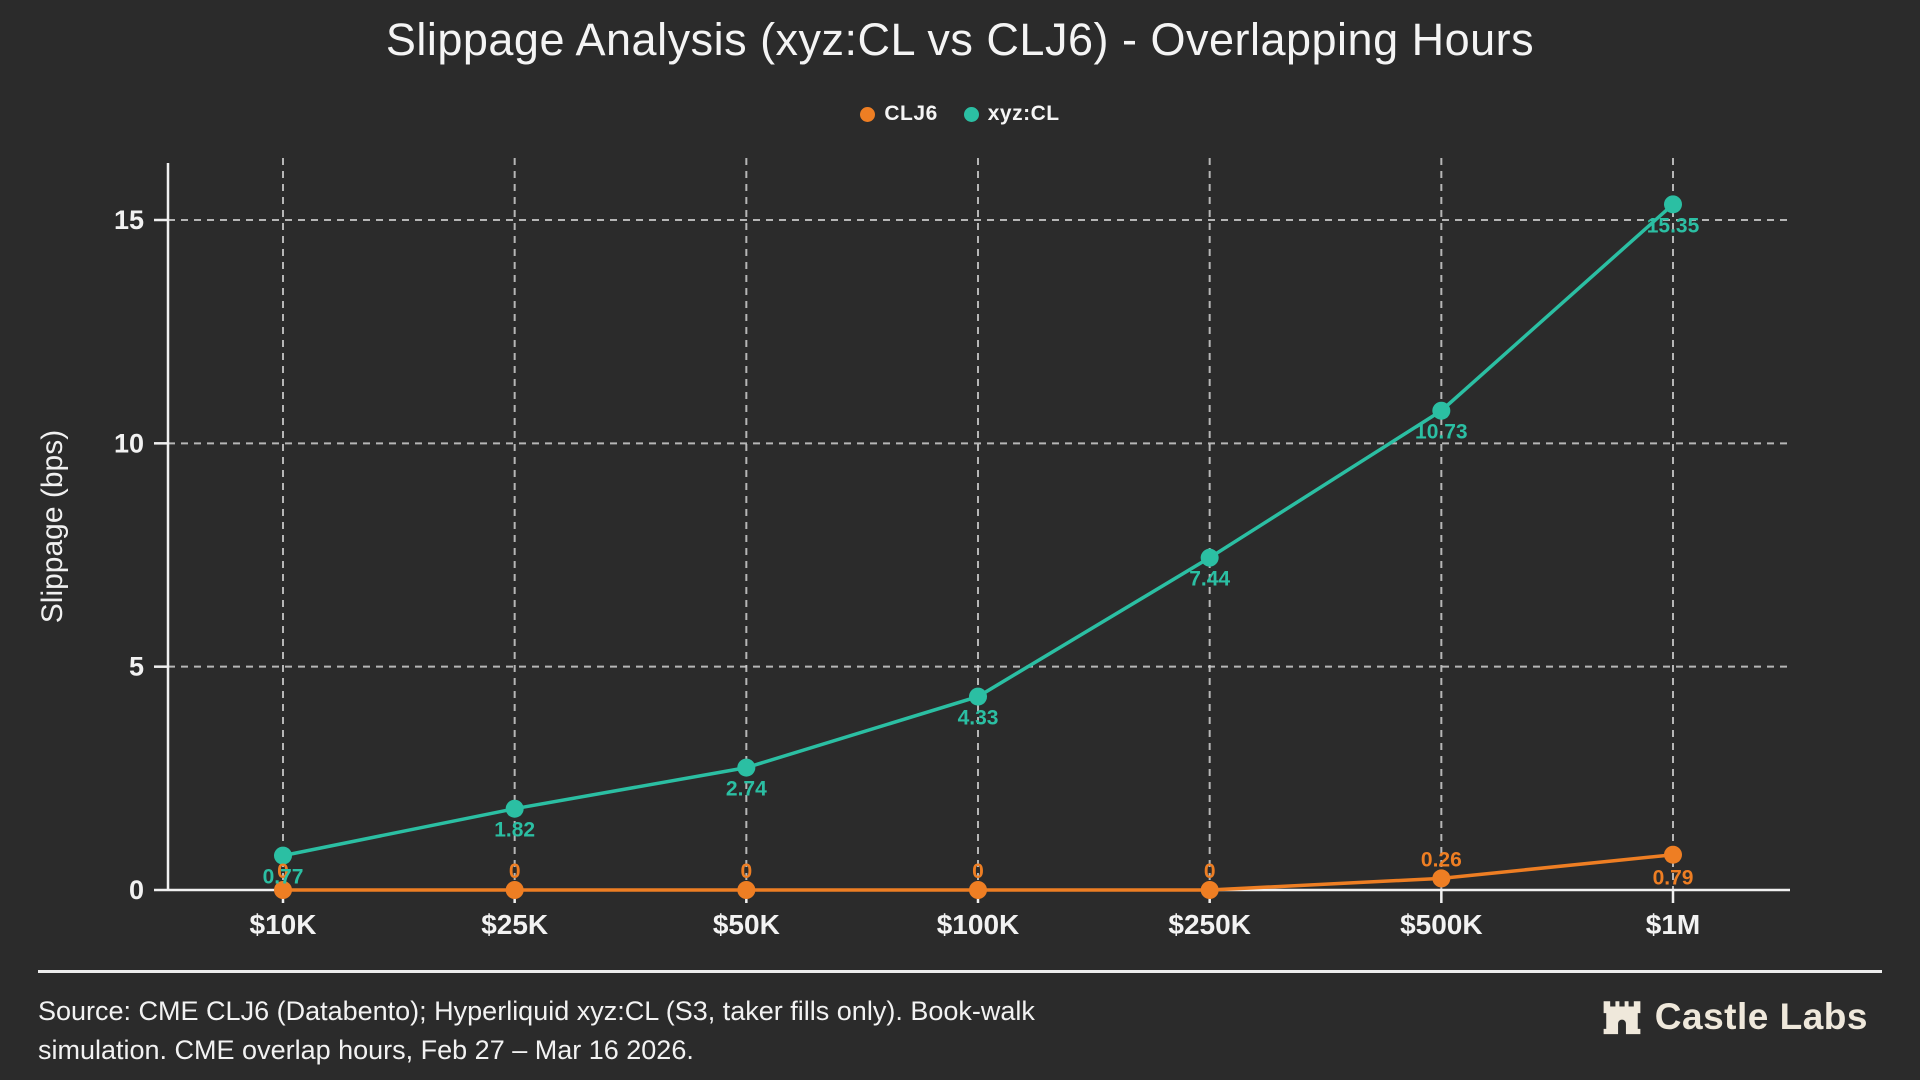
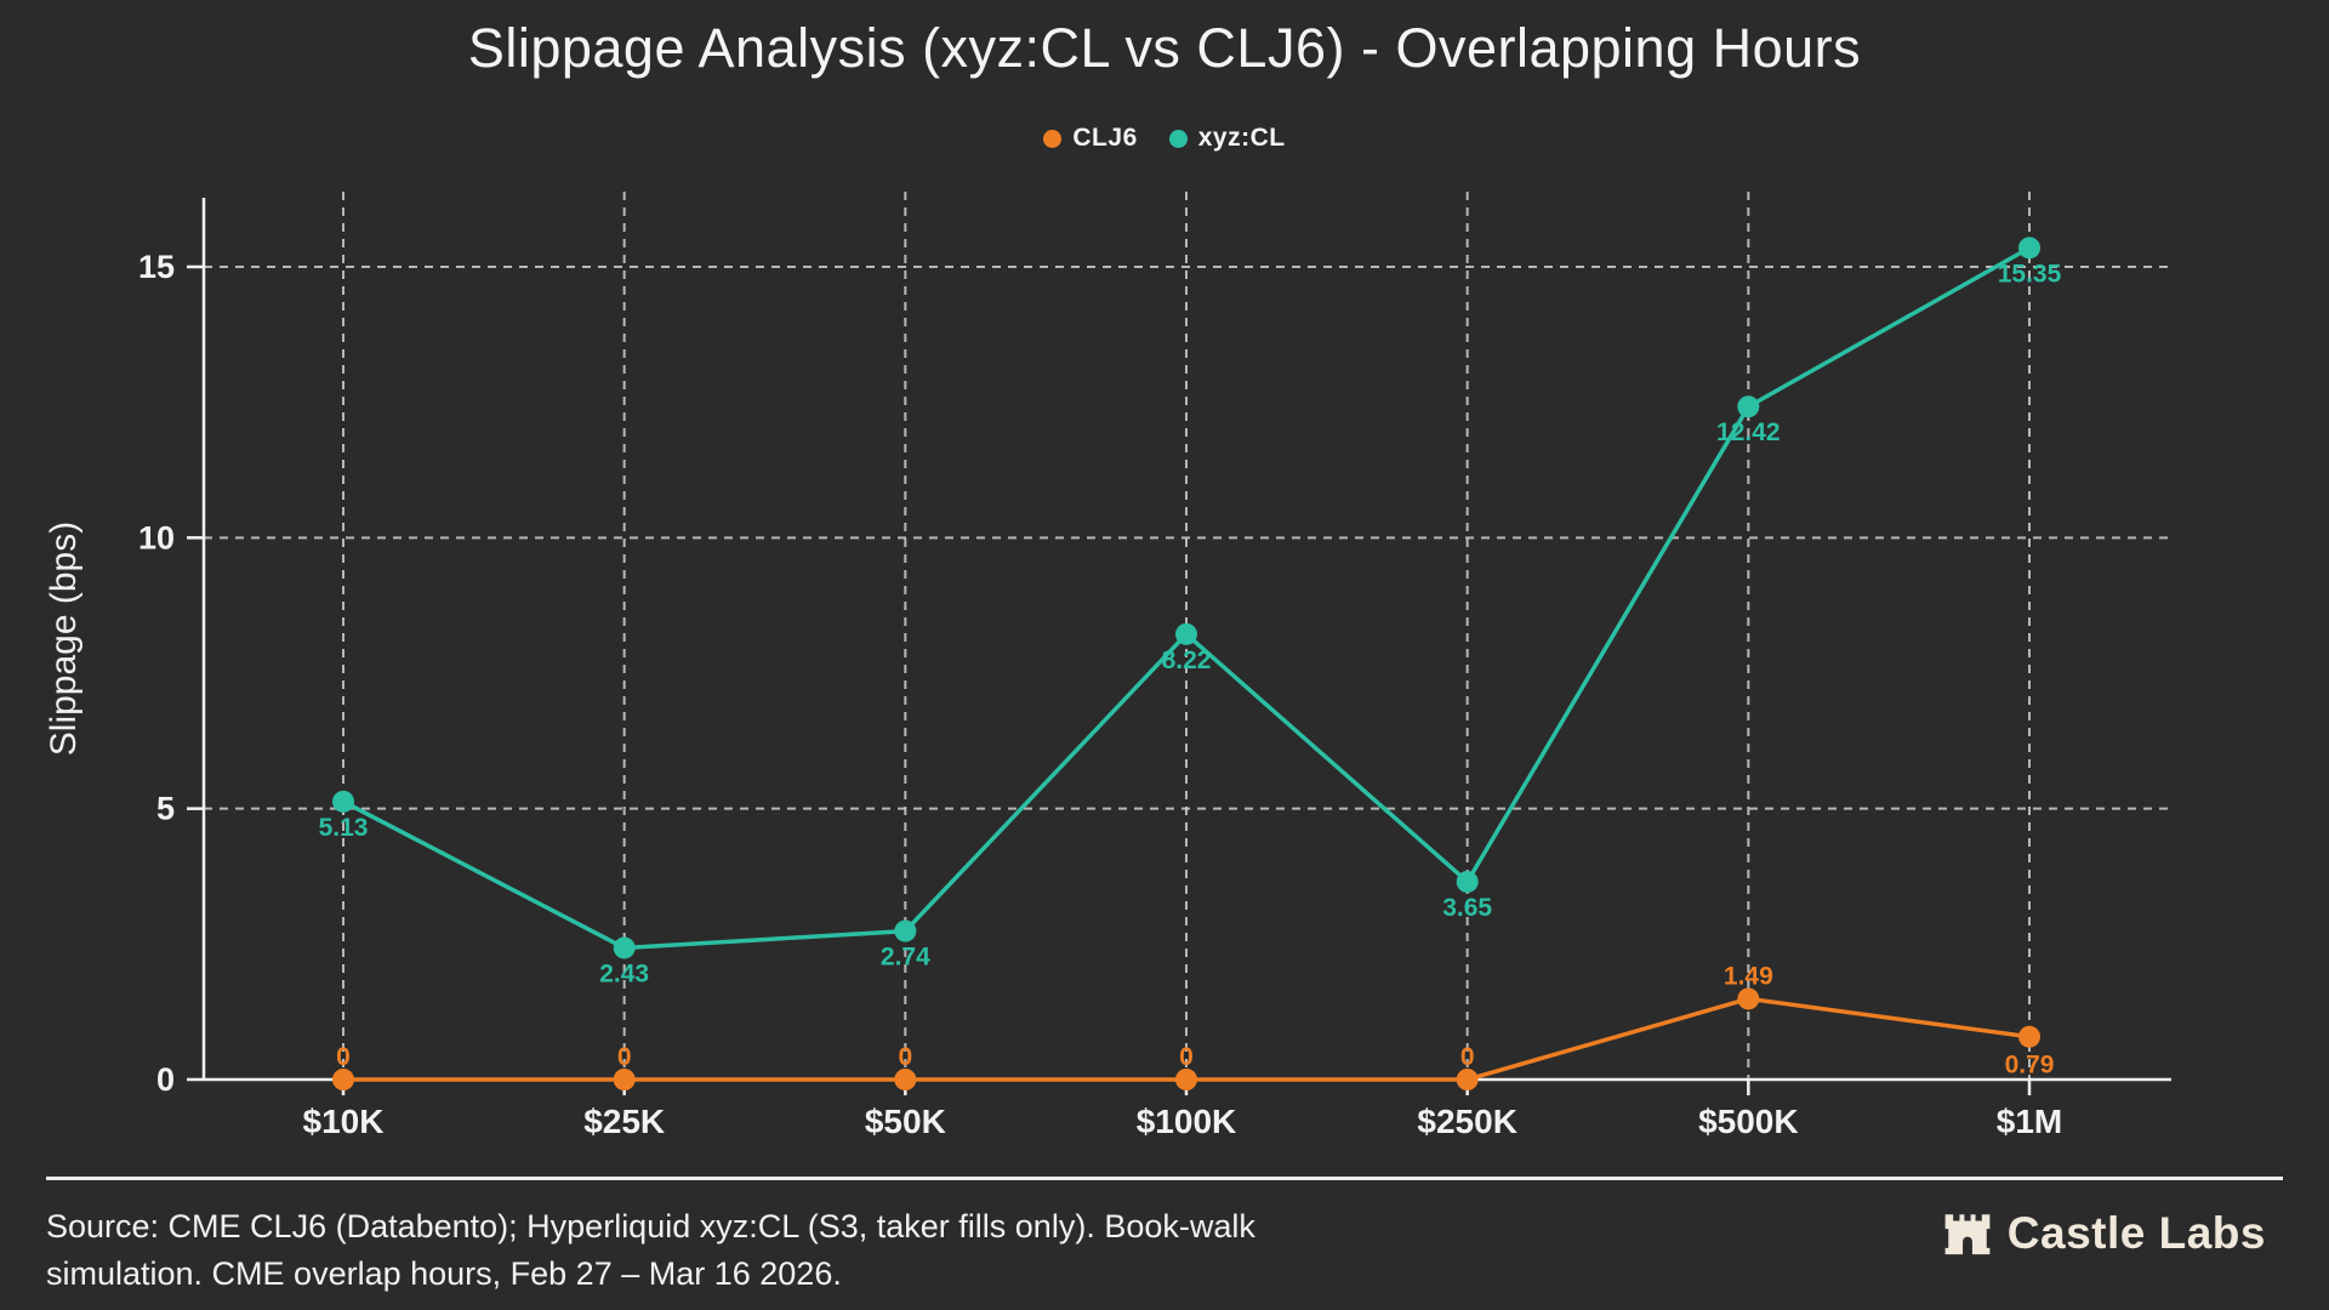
xyz:CL/$10K: 0.77 -> 5.13
xyz:CL/$25K: 1.82 -> 2.43
xyz:CL/$100K: 4.33 -> 8.22
xyz:CL/$250K: 7.44 -> 3.65
CLJ6/$500K: 0.26 -> 1.49
xyz:CL/$500K: 10.73 -> 12.42
